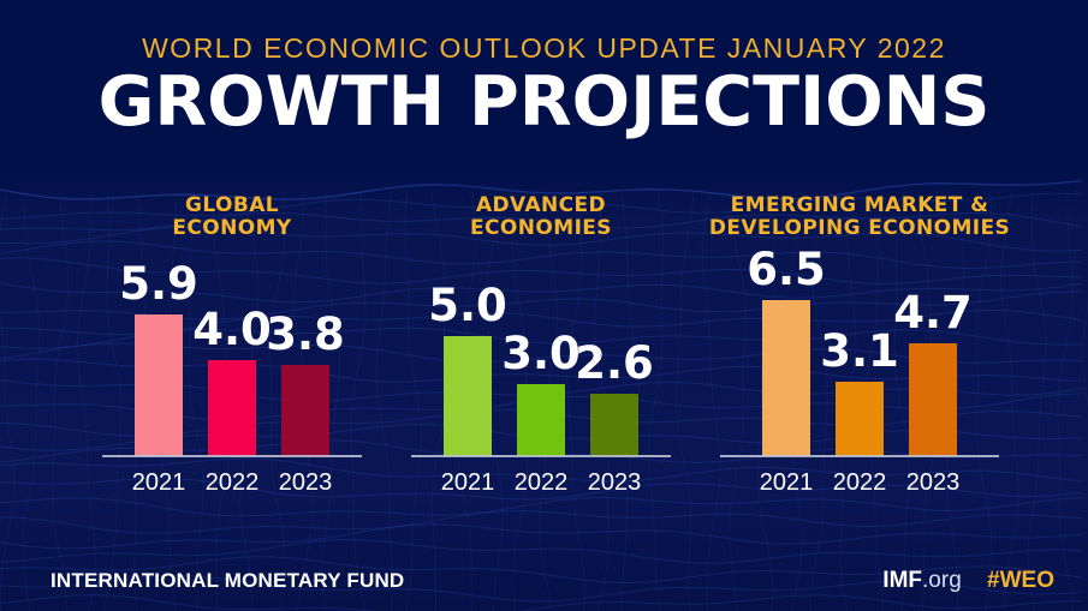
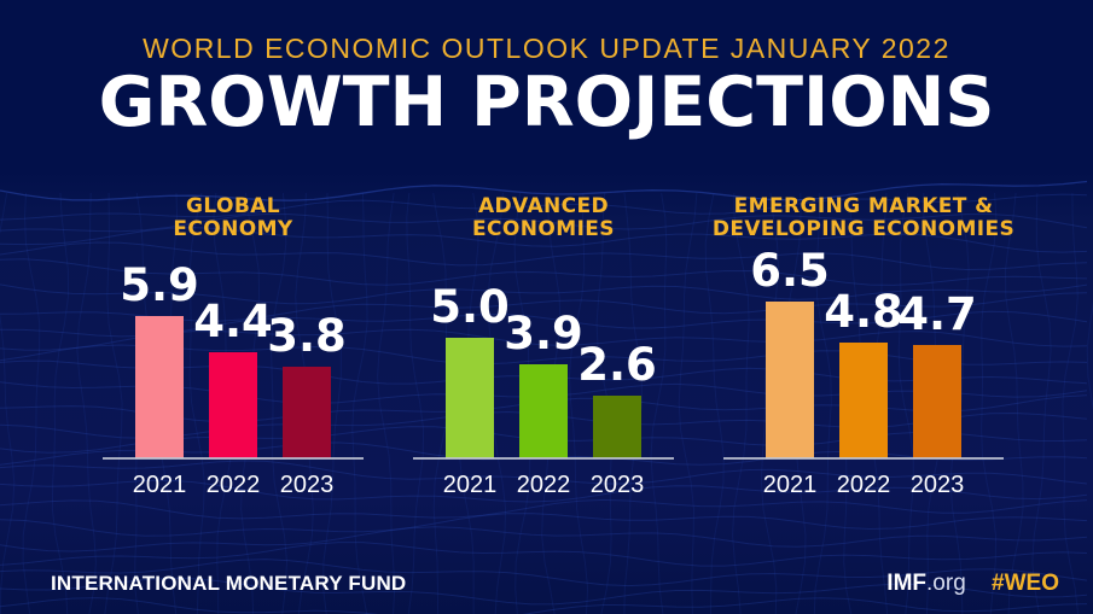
GLOBAL ECONOMY/2022: 4.0 -> 4.4
ADVANCED ECONOMIES/2022: 3.0 -> 3.9
EMERGING MARKET & DEVELOPING ECONOMIES/2022: 3.1 -> 4.8
